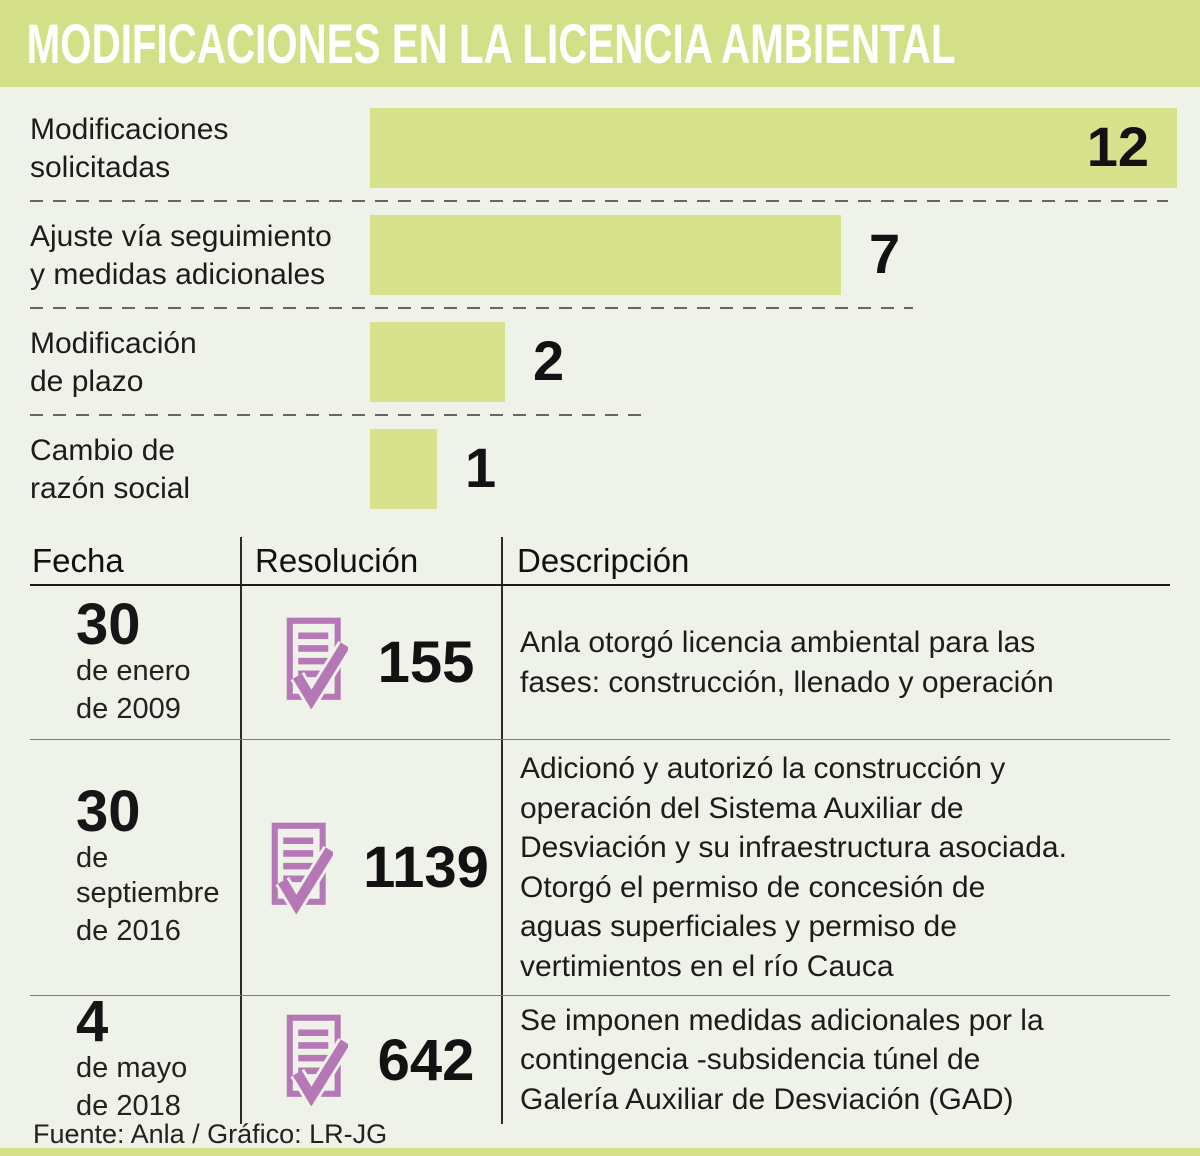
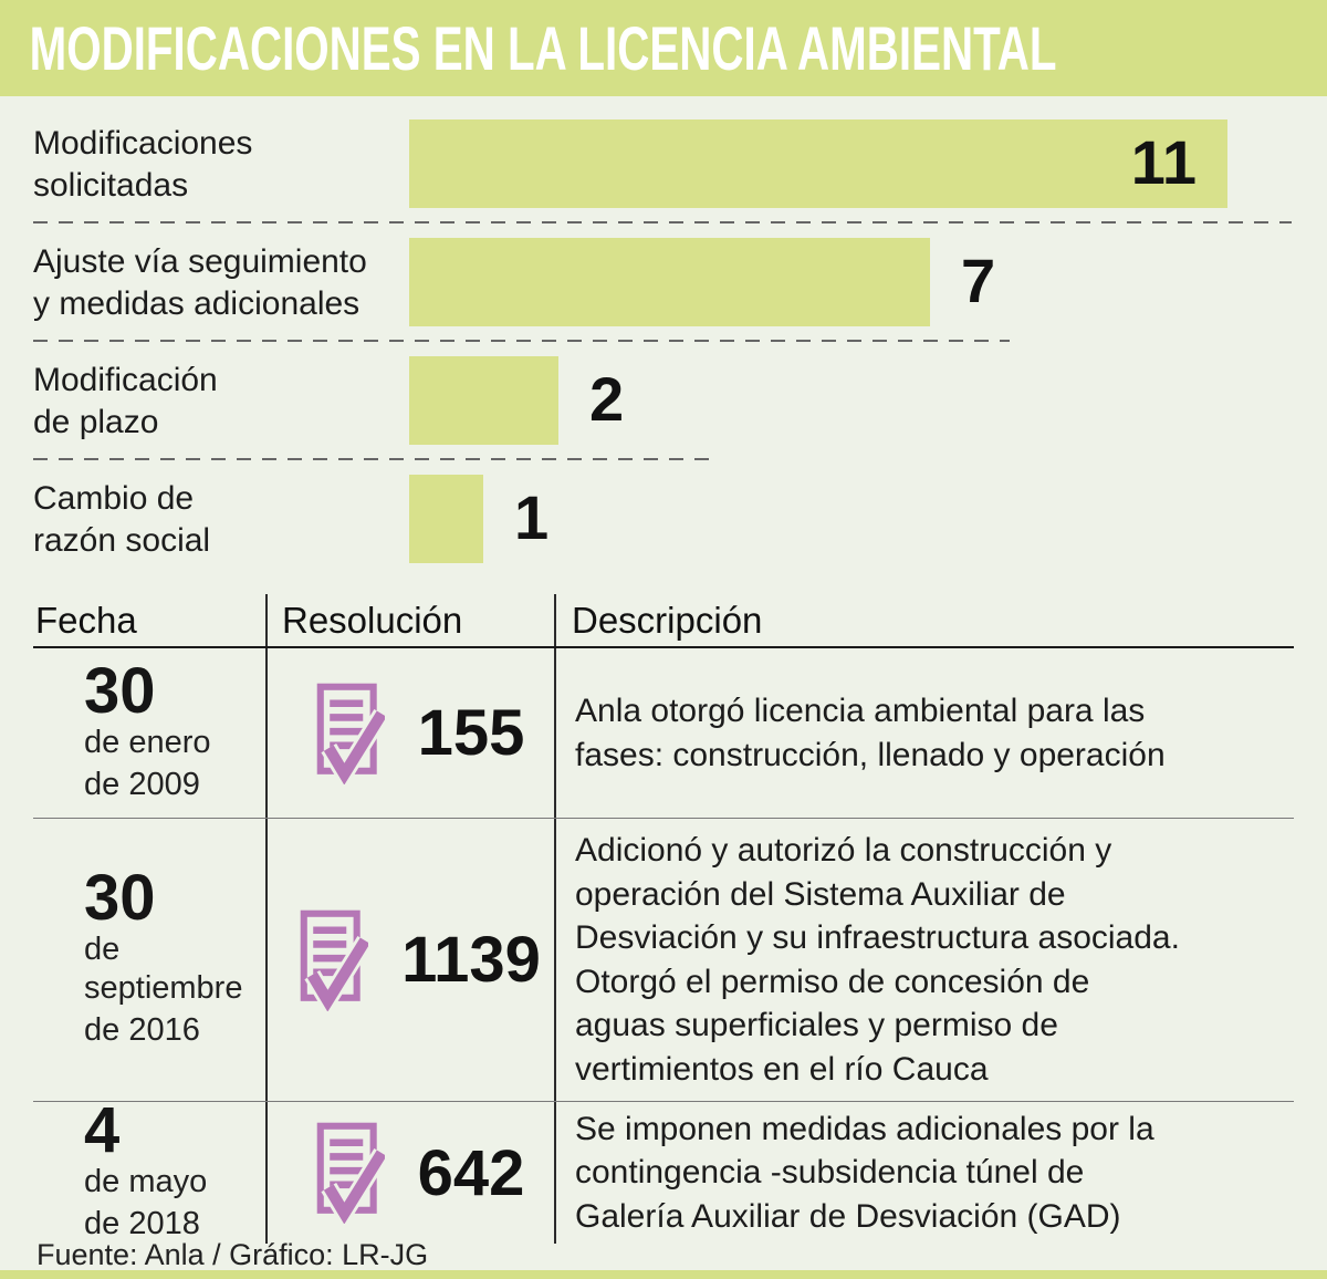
Modificaciones solicitadas: 12 -> 11
